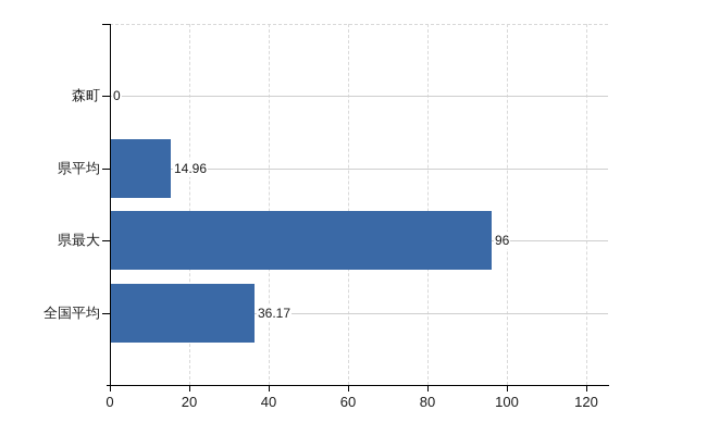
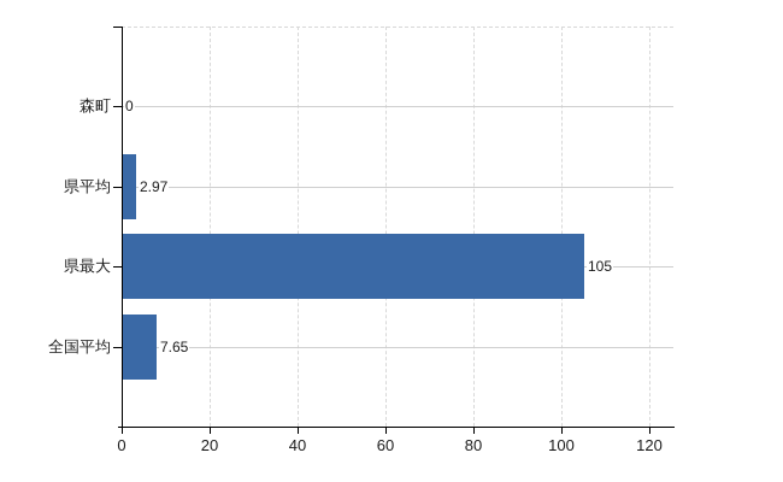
県平均: 14.96 -> 2.97
県最大: 96 -> 105
全国平均: 36.17 -> 7.65
